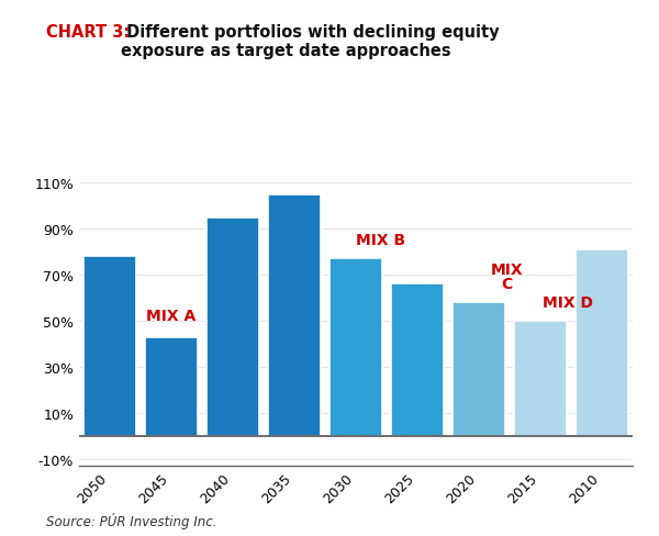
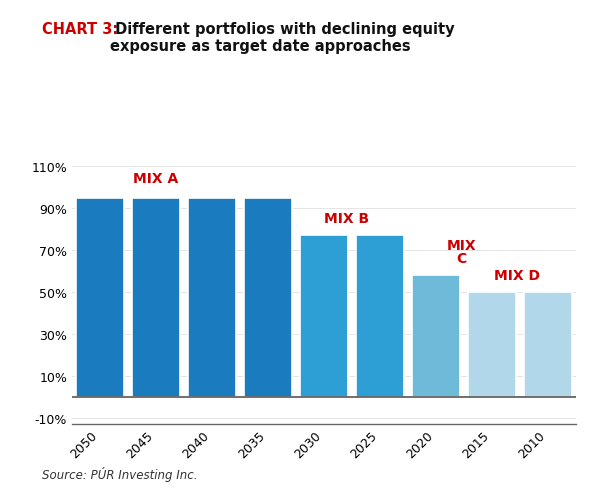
2050: 78% -> 95%
2045: 43% -> 95%
2035: 105% -> 95%
2025: 66% -> 77%
2010: 81% -> 50%
